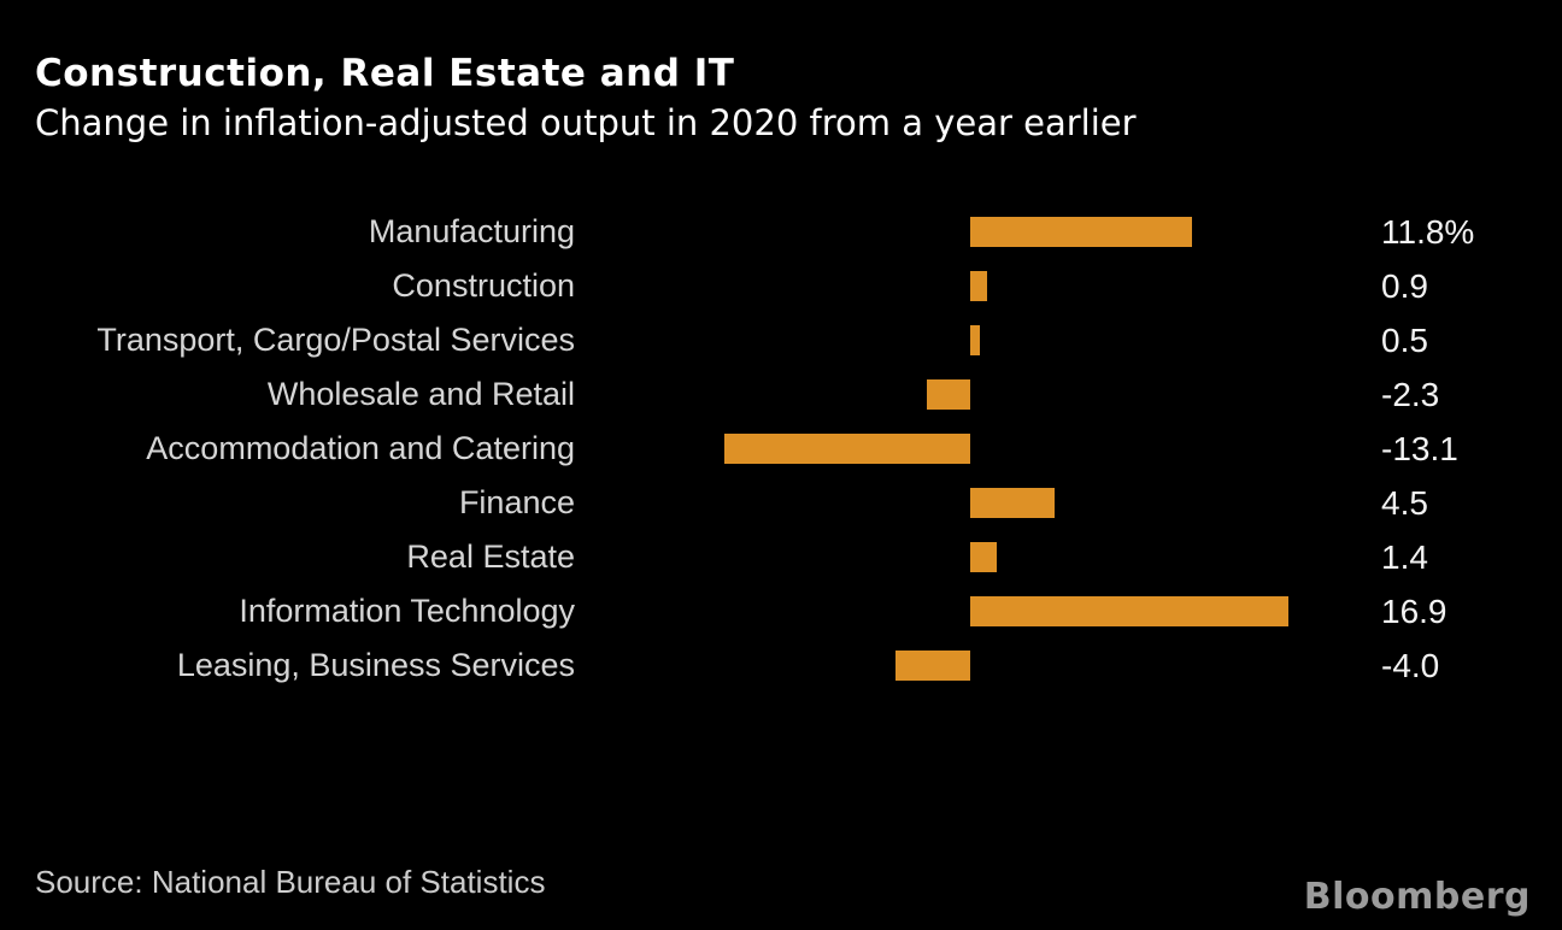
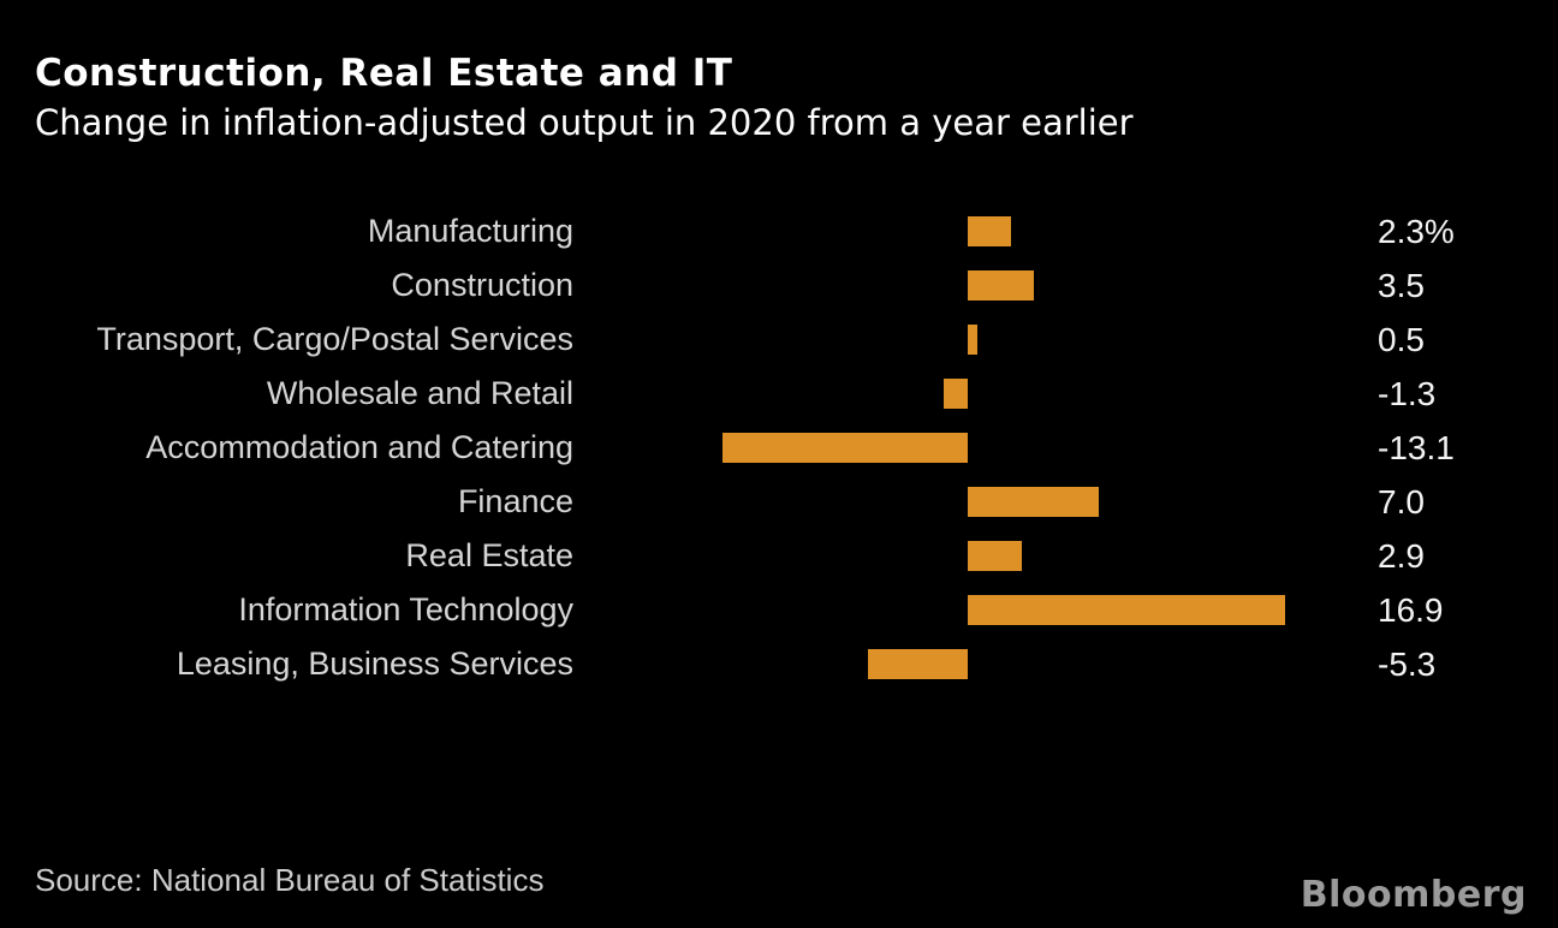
Manufacturing: 11.8% -> 2.3%
Construction: 0.9 -> 3.5
Wholesale and Retail: -2.3 -> -1.3
Finance: 4.5 -> 7.0
Real Estate: 1.4 -> 2.9
Leasing, Business Services: -4.0 -> -5.3
